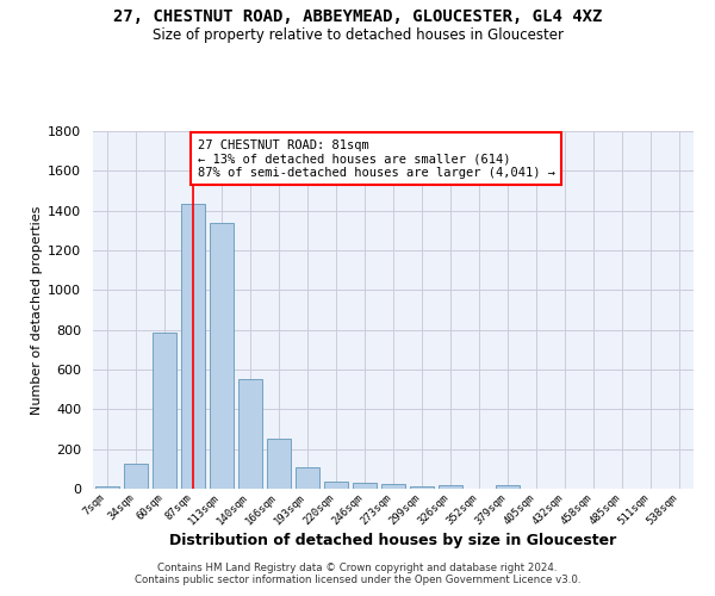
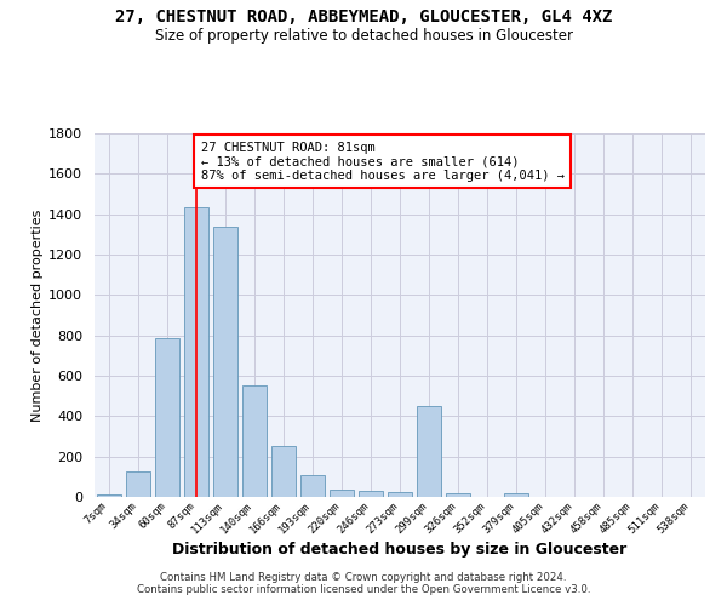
299sqm: 20 -> 450
